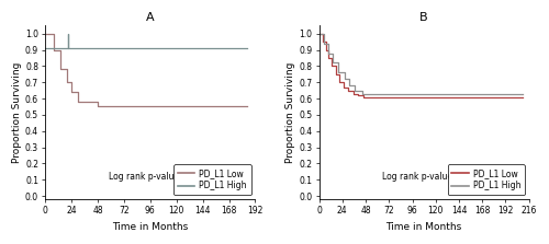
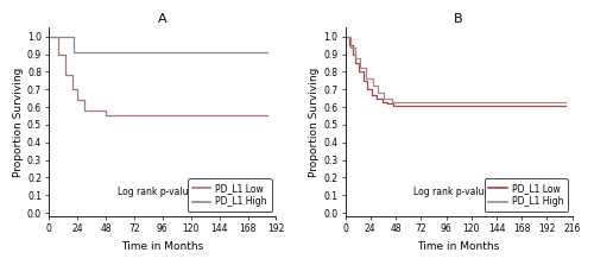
A/PD_L1 High/0: 0.91 -> 1.00
